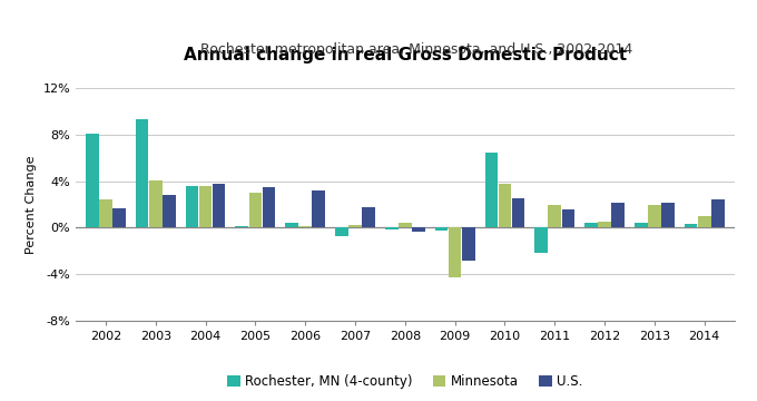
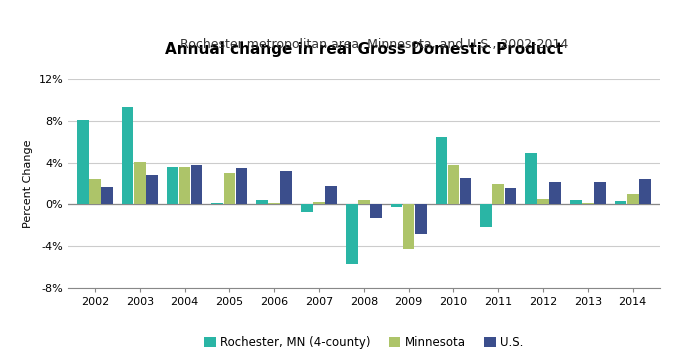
Rochester, MN (4-county)/2008: -0.1% -> -5.7%
U.S./2008: -0.3% -> -1.3%
Rochester, MN (4-county)/2012: 0.4% -> 4.9%
Minnesota/2013: 2.0% -> 0.1%
